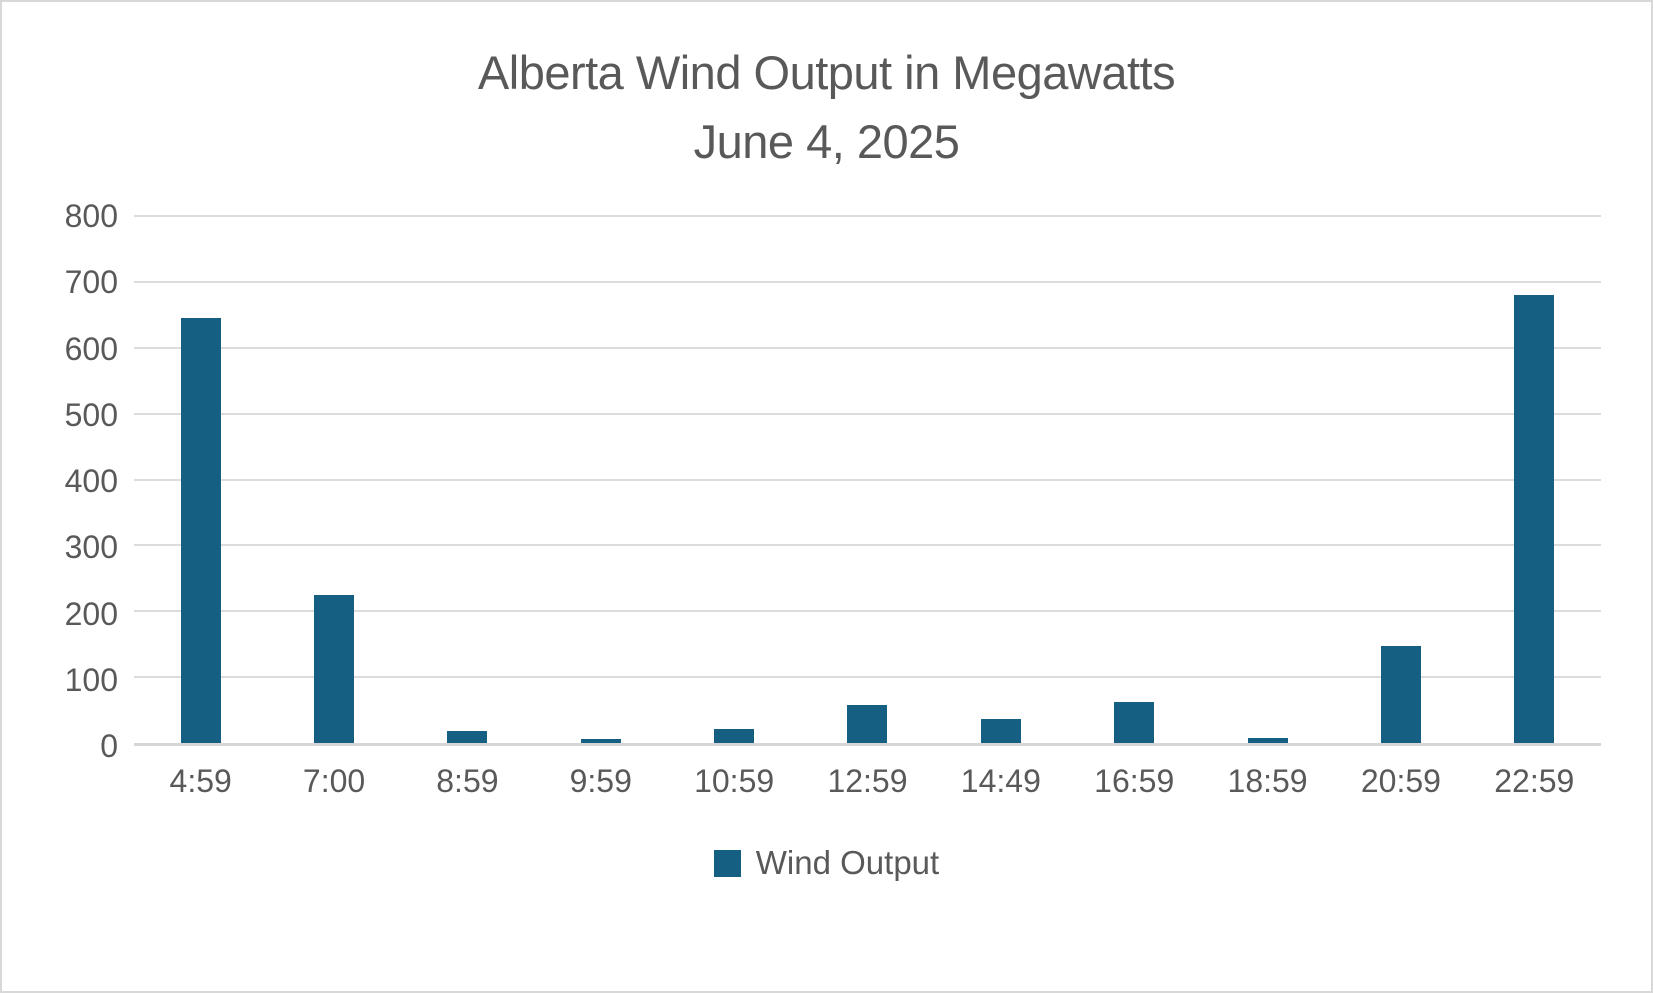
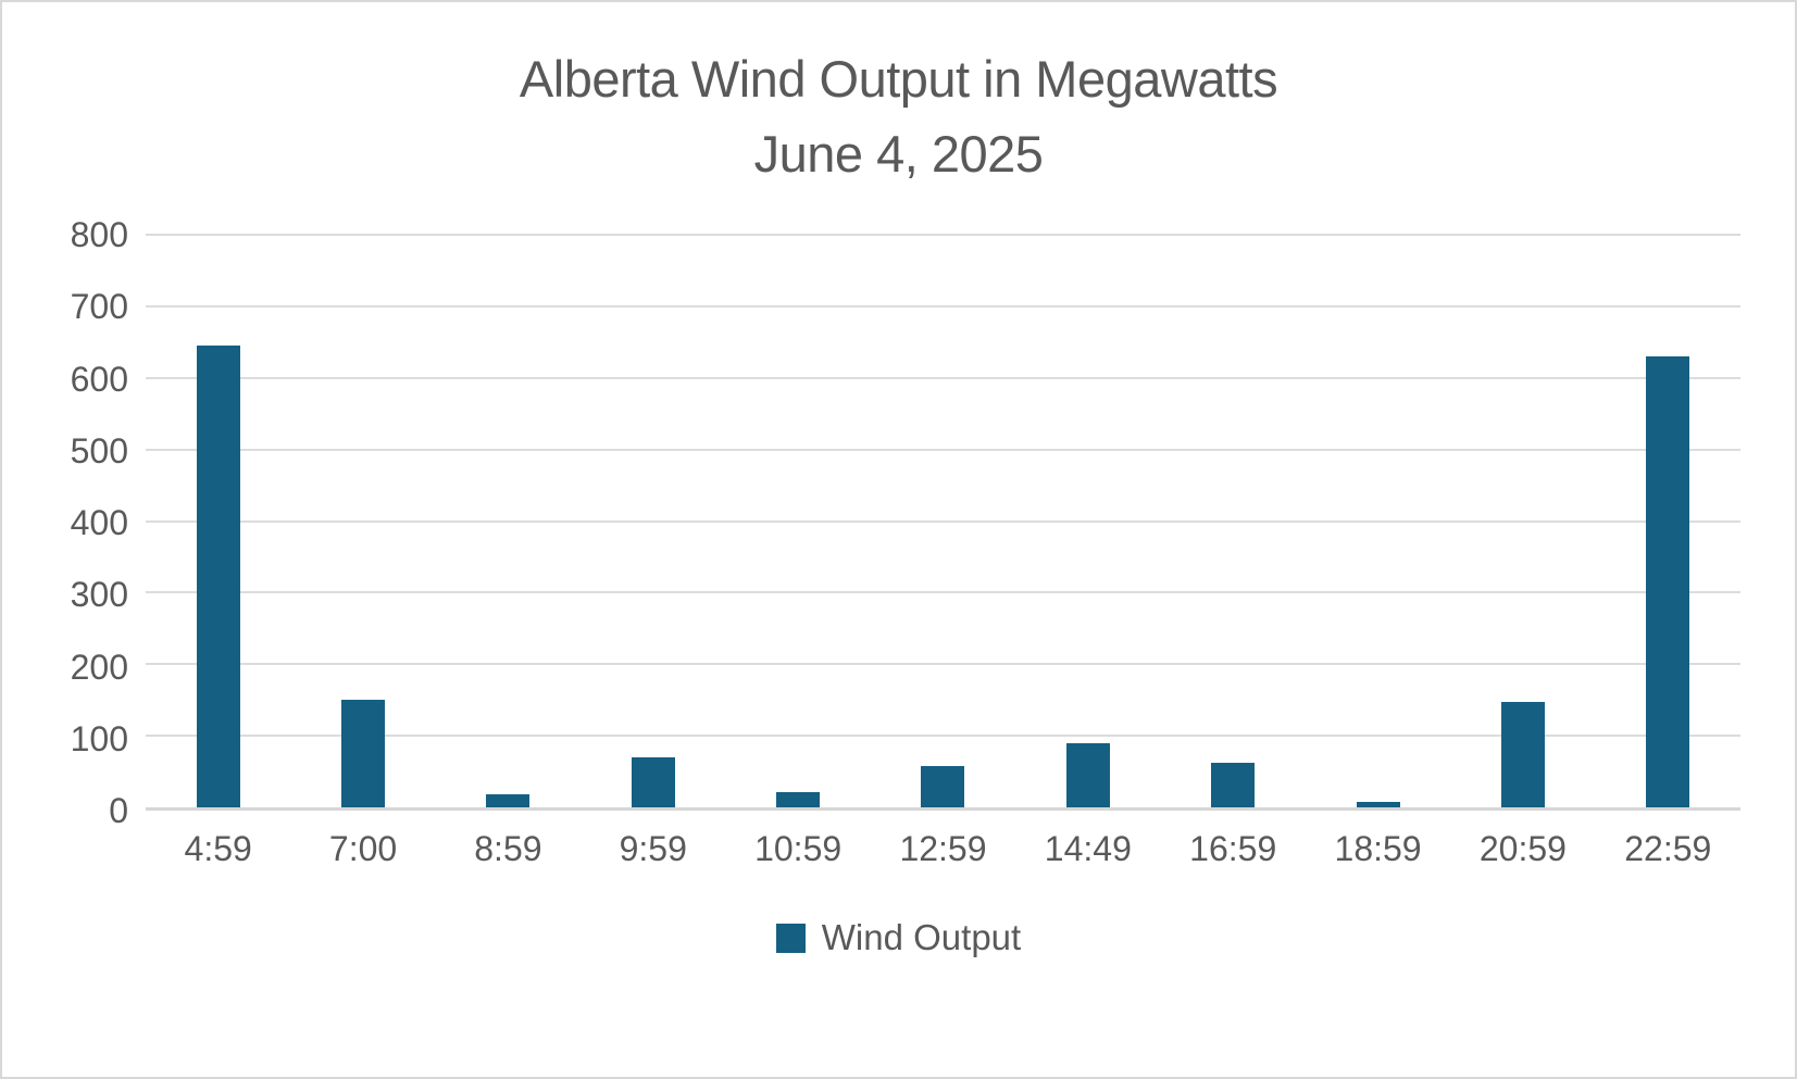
7:00: 220 -> 150
9:59: 10 -> 70
14:49: 40 -> 90
22:59: 680 -> 630
